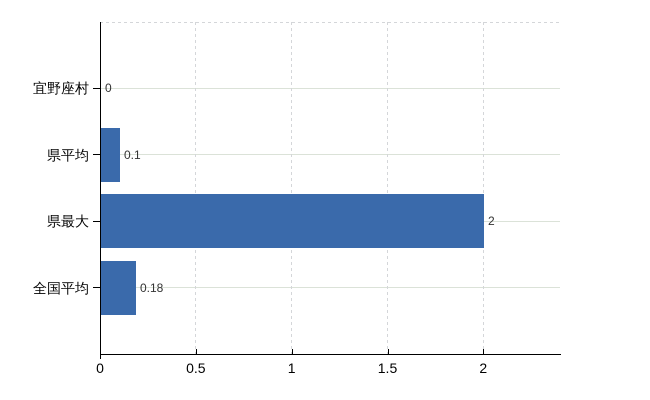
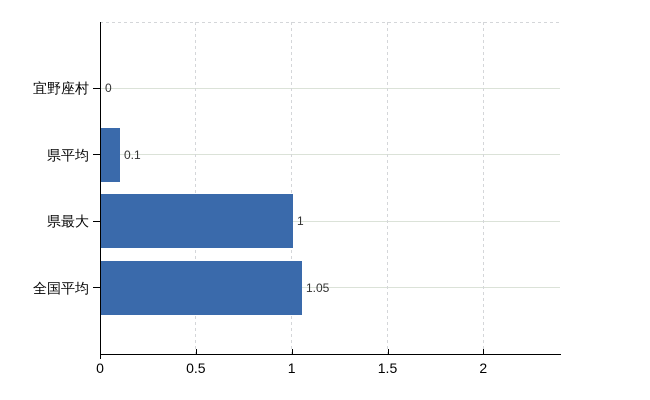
県最大: 2 -> 1
全国平均: 0.18 -> 1.05
